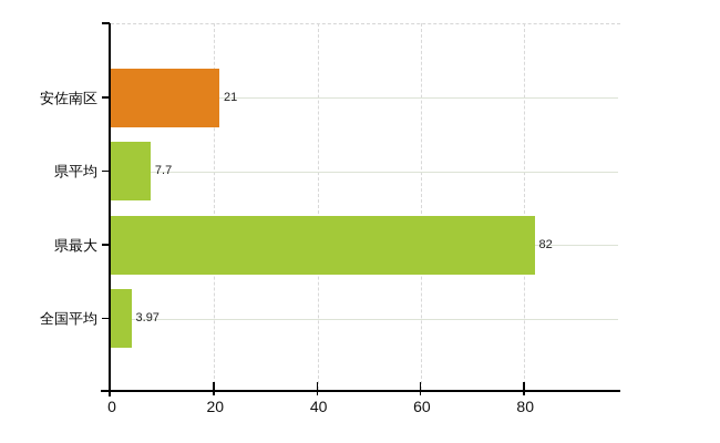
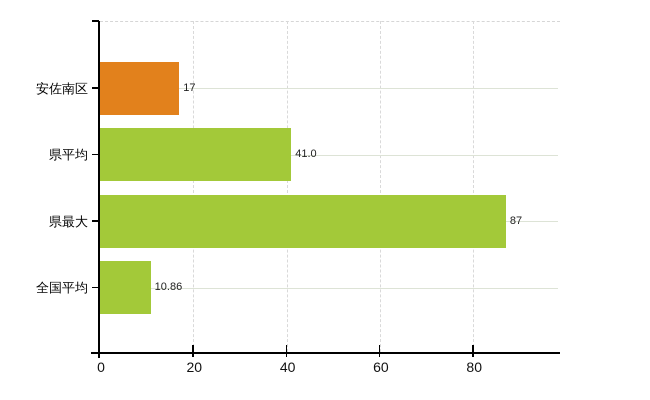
安佐南区: 21 -> 17
県平均: 7.7 -> 41.0
県最大: 82 -> 87
全国平均: 3.97 -> 10.86
